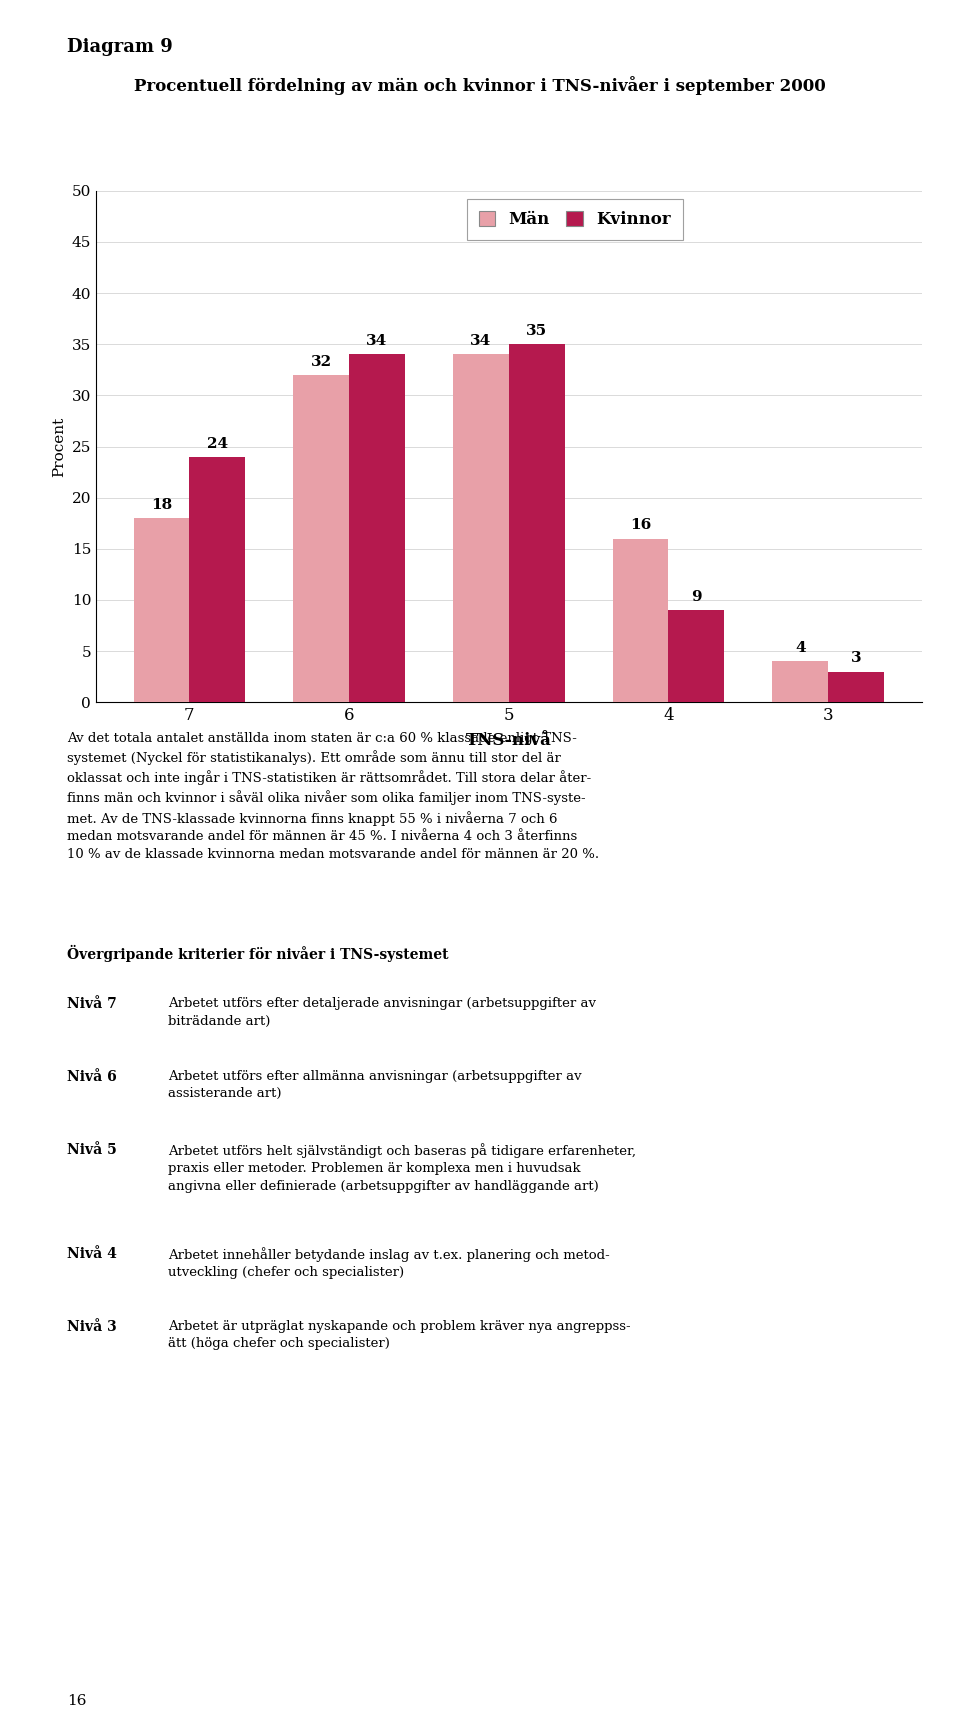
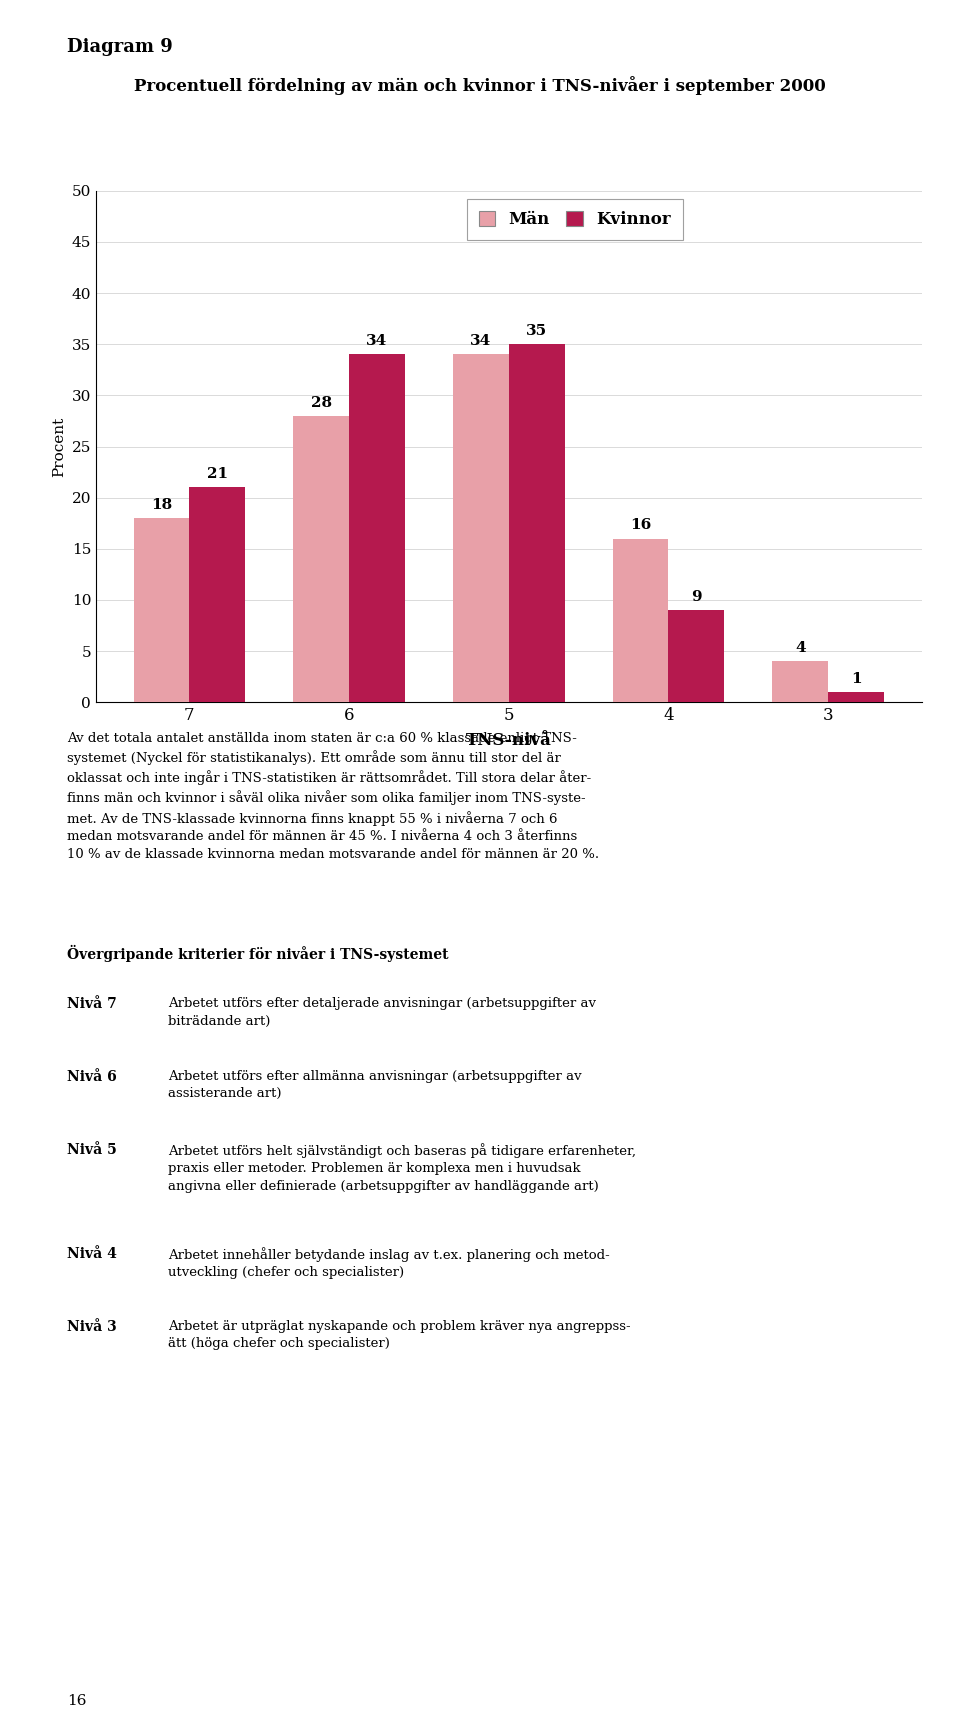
Kvinnor/7: 24 -> 21
Män/6: 32 -> 28
Kvinnor/3: 3 -> 1
